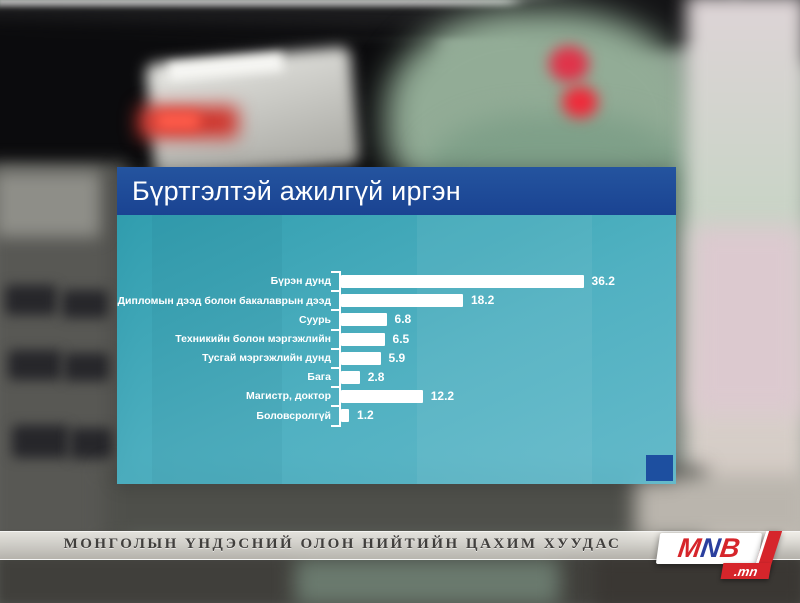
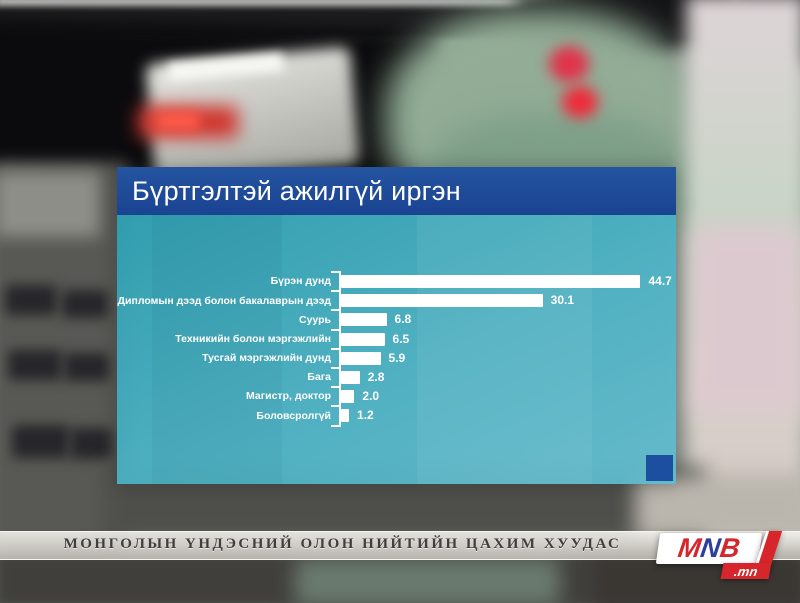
Бүрэн дунд: 36.2 -> 44.7
Дипломын дээд болон бакалаврын дээд: 18.2 -> 30.1
Магистр, доктор: 12.2 -> 2.0
